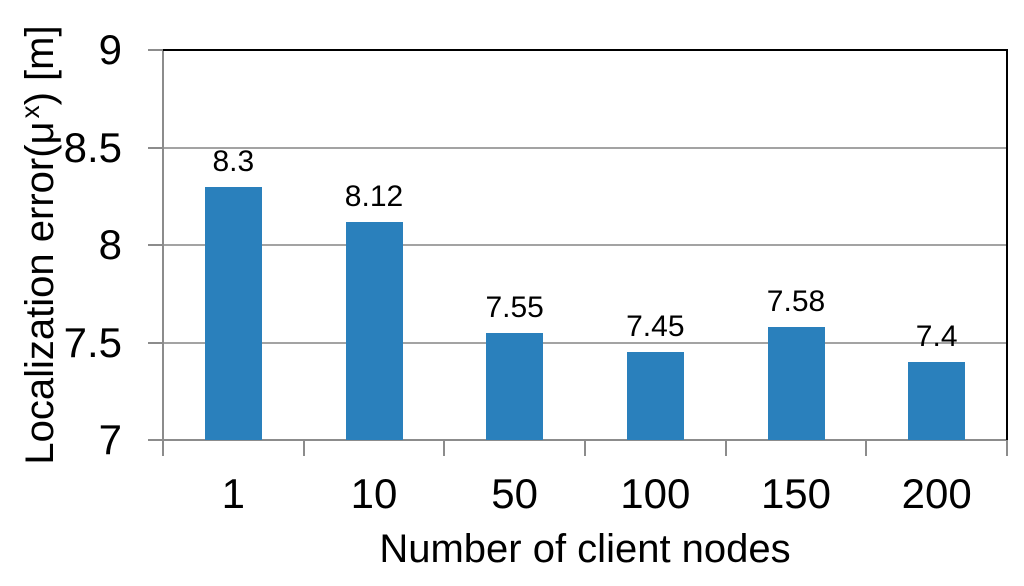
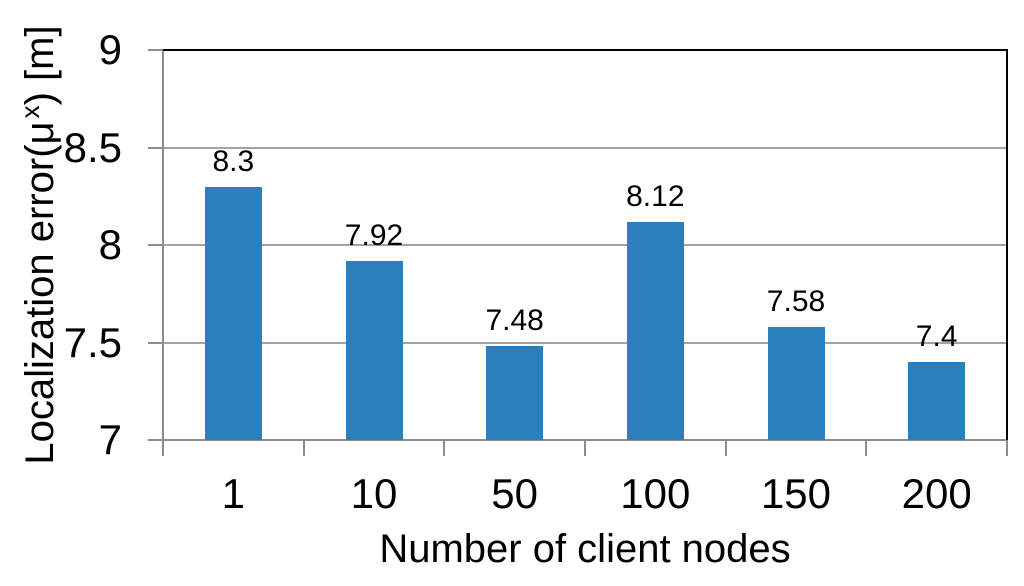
10: 8.12 -> 7.92
50: 7.55 -> 7.48
100: 7.45 -> 8.12
